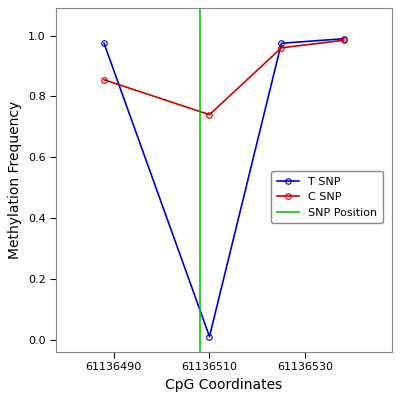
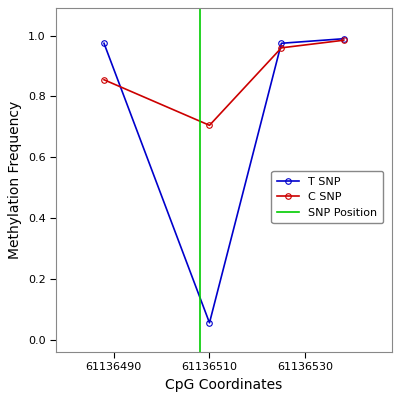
T SNP/61136510: 0.010 -> 0.055
C SNP/61136510: 0.740 -> 0.705
